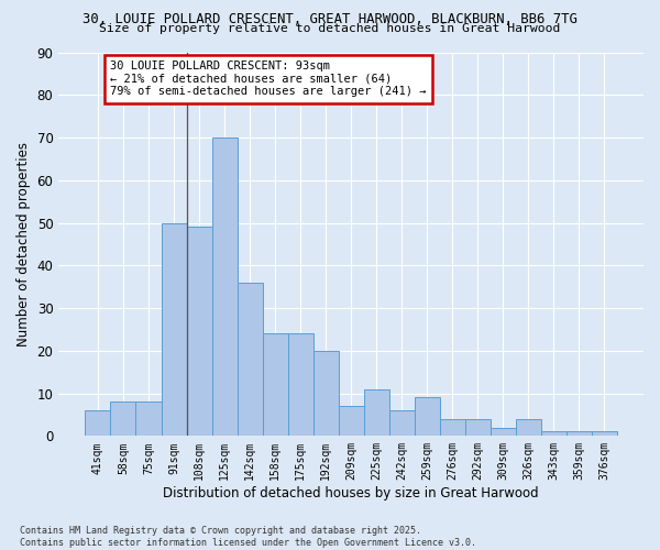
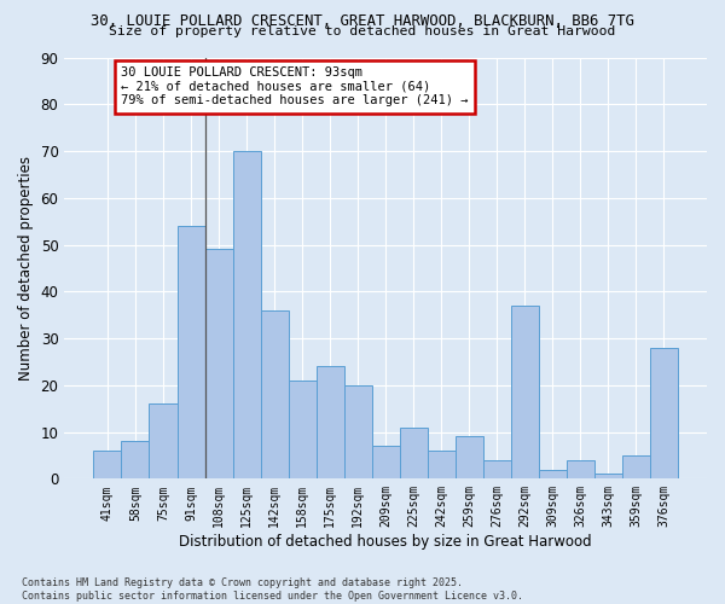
75sqm: 8 -> 16
91sqm: 50 -> 54
158sqm: 24 -> 21
292sqm: 4 -> 37
359sqm: 1 -> 5
376sqm: 1 -> 28
